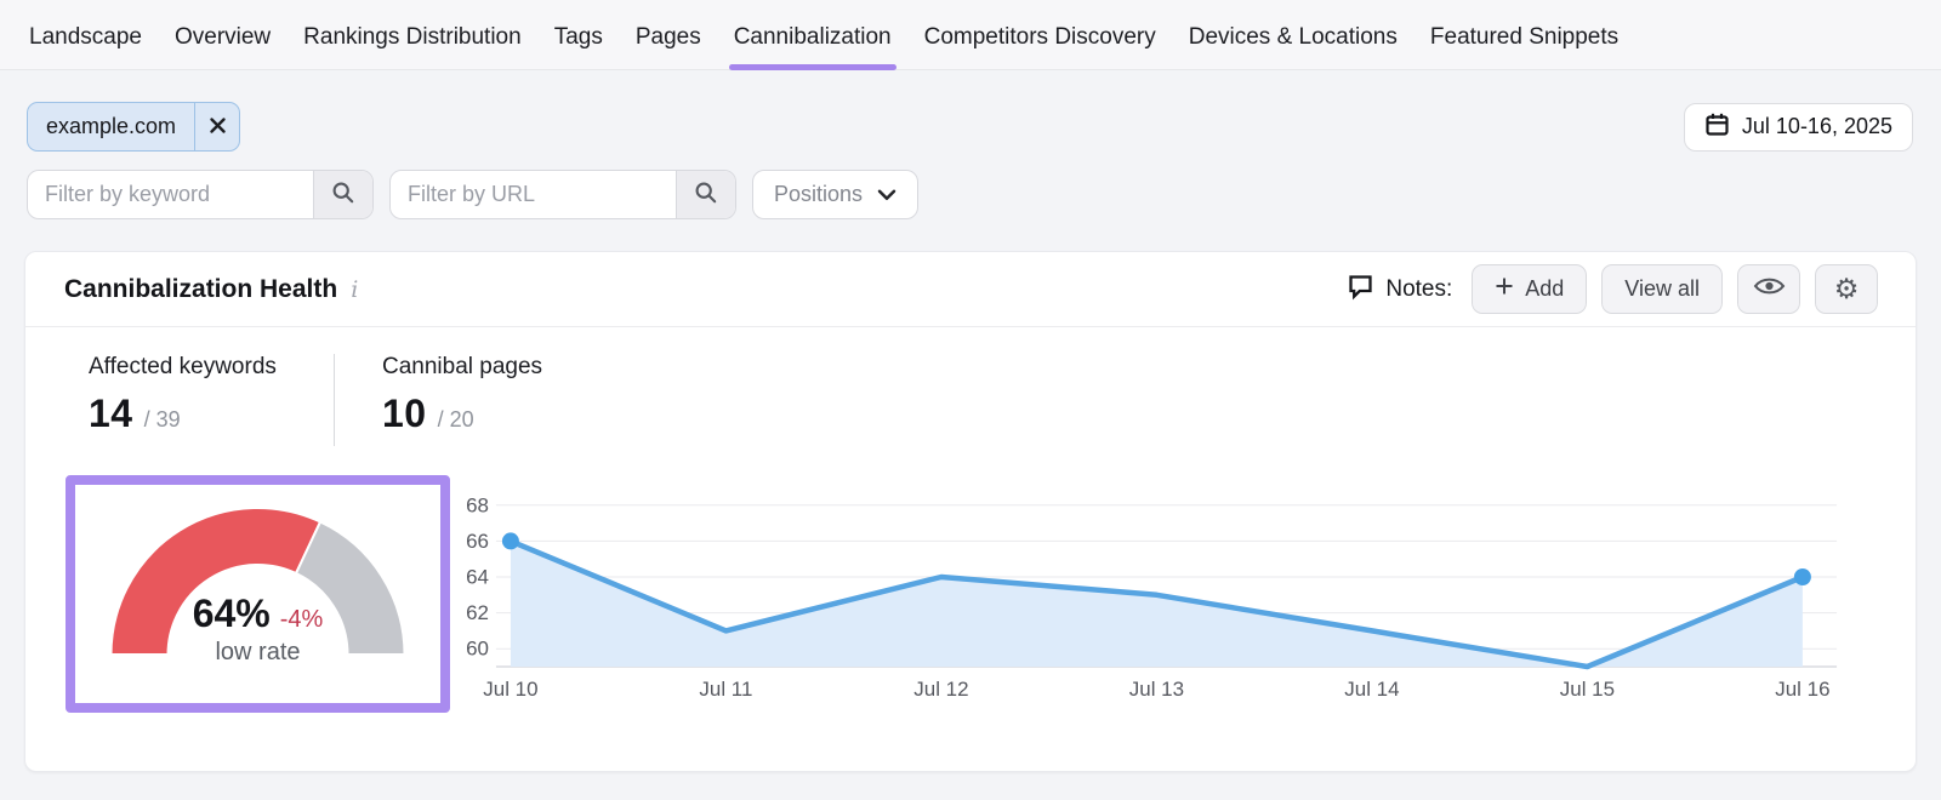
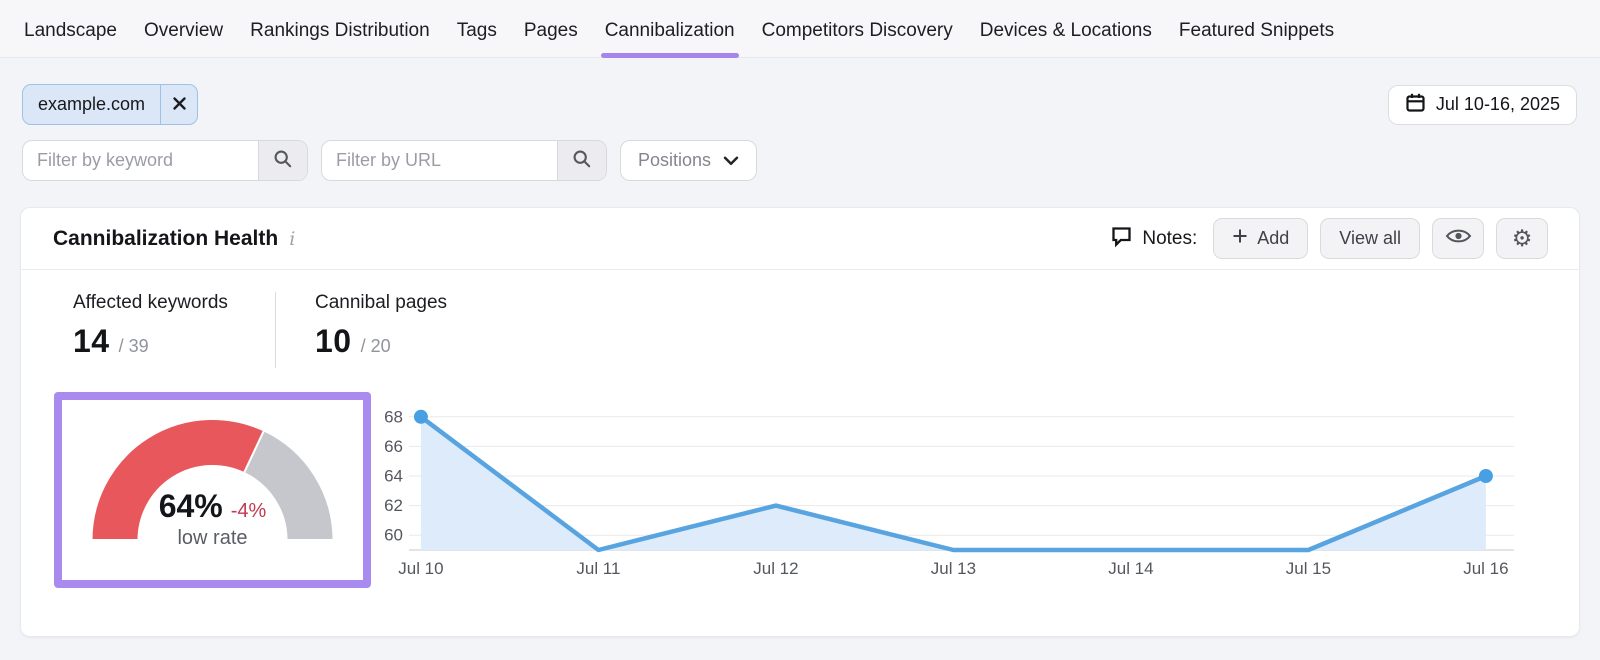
Jul 10: 66 -> 68
Jul 11: 61 -> 59
Jul 12: 64 -> 62
Jul 13: 63 -> 59
Jul 14: 61 -> 59
